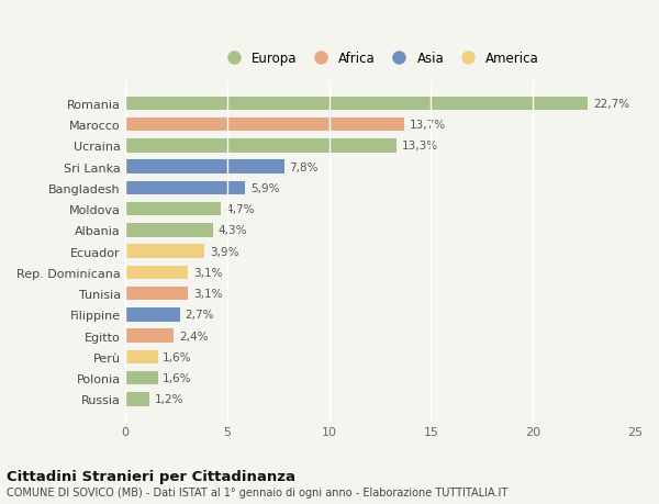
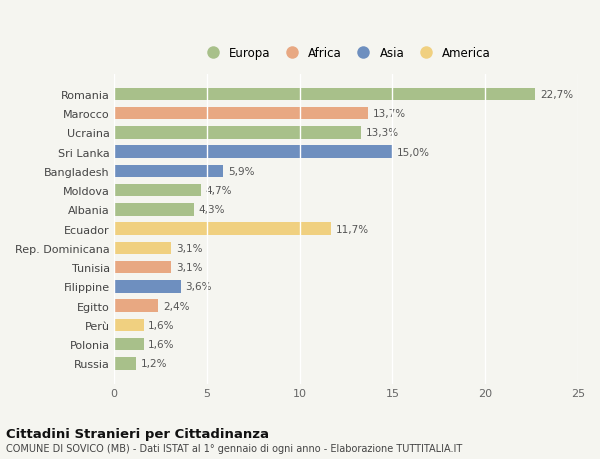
Sri Lanka: 7,8% -> 15,0%
Ecuador: 3,9% -> 11,7%
Filippine: 2,7% -> 3,6%
